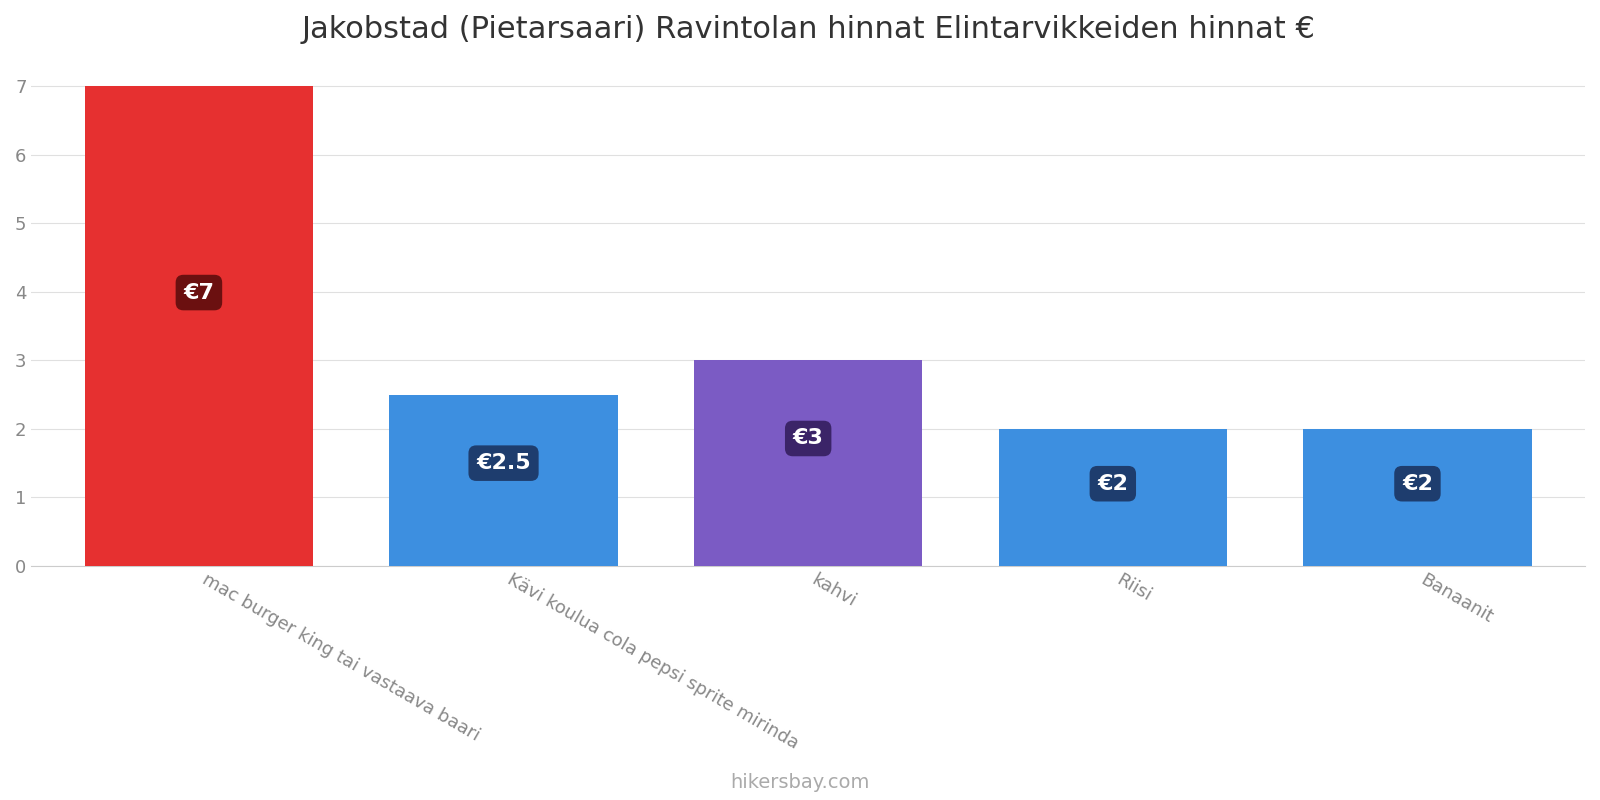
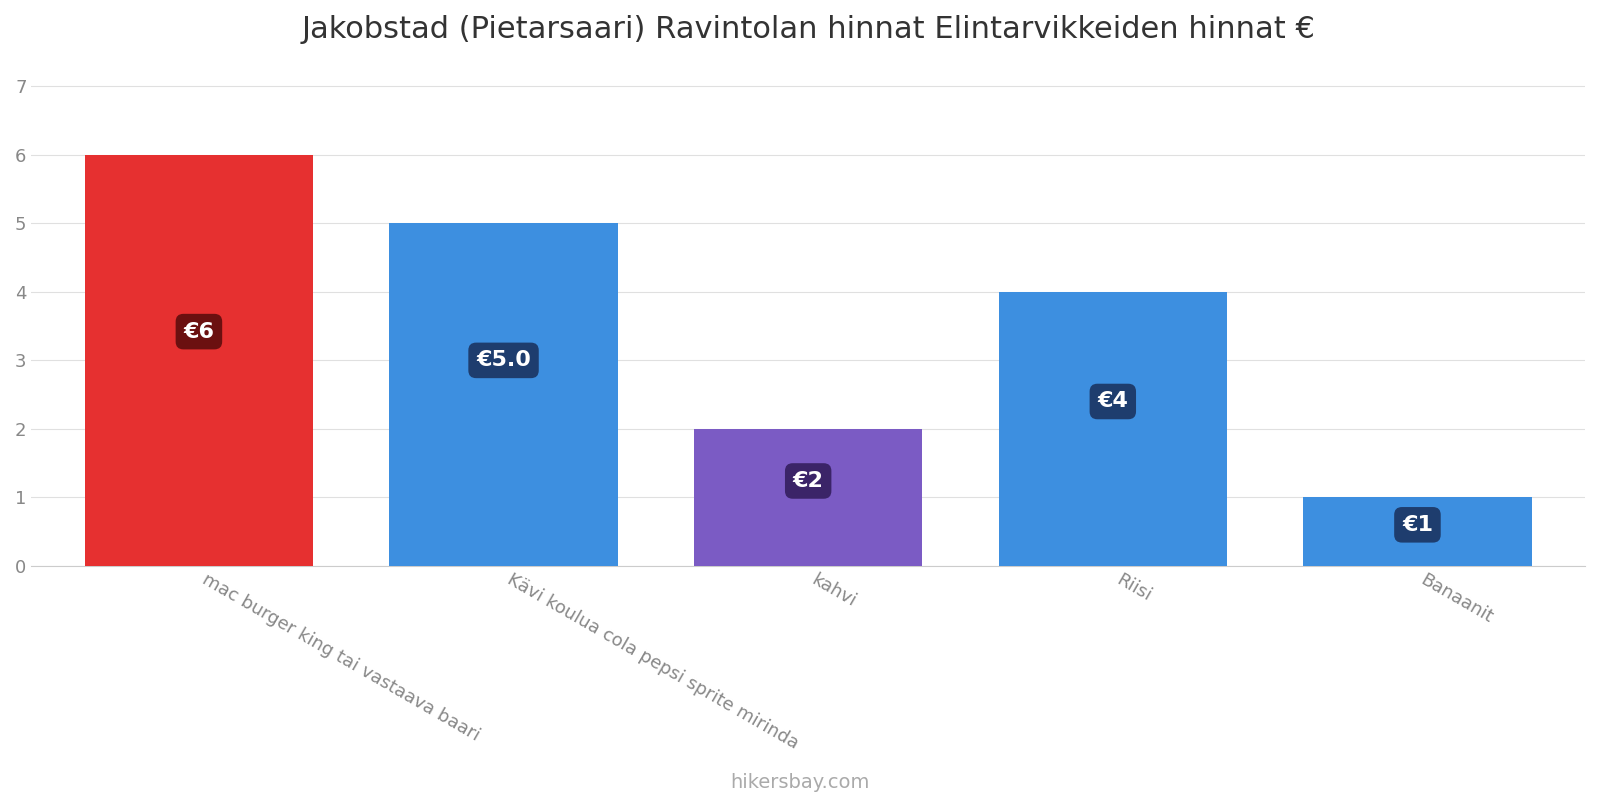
mac burger king tai vastaava baari: €7 -> €6
Kävi koulua cola pepsi sprite mirinda: €2.5 -> €5.0
kahvi: €3 -> €2
Riisi: €2 -> €4
Banaanit: €2 -> €1
